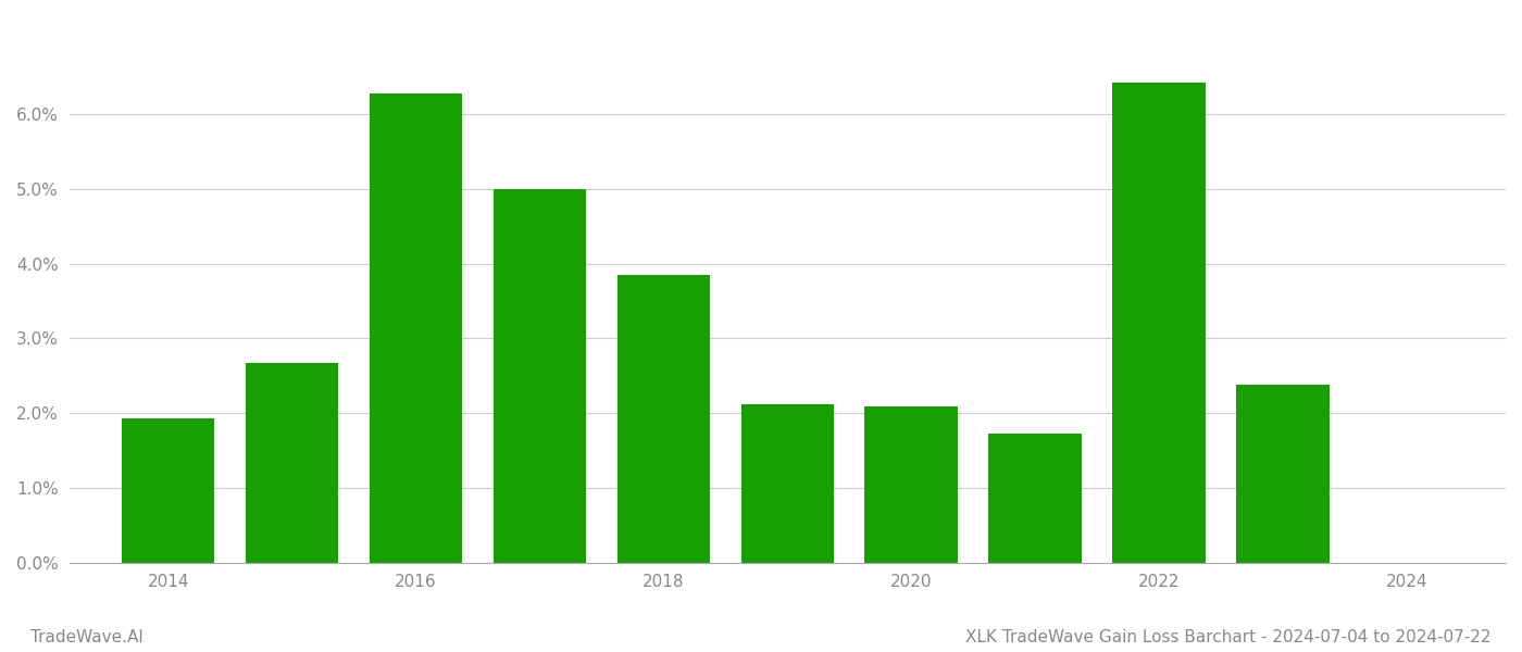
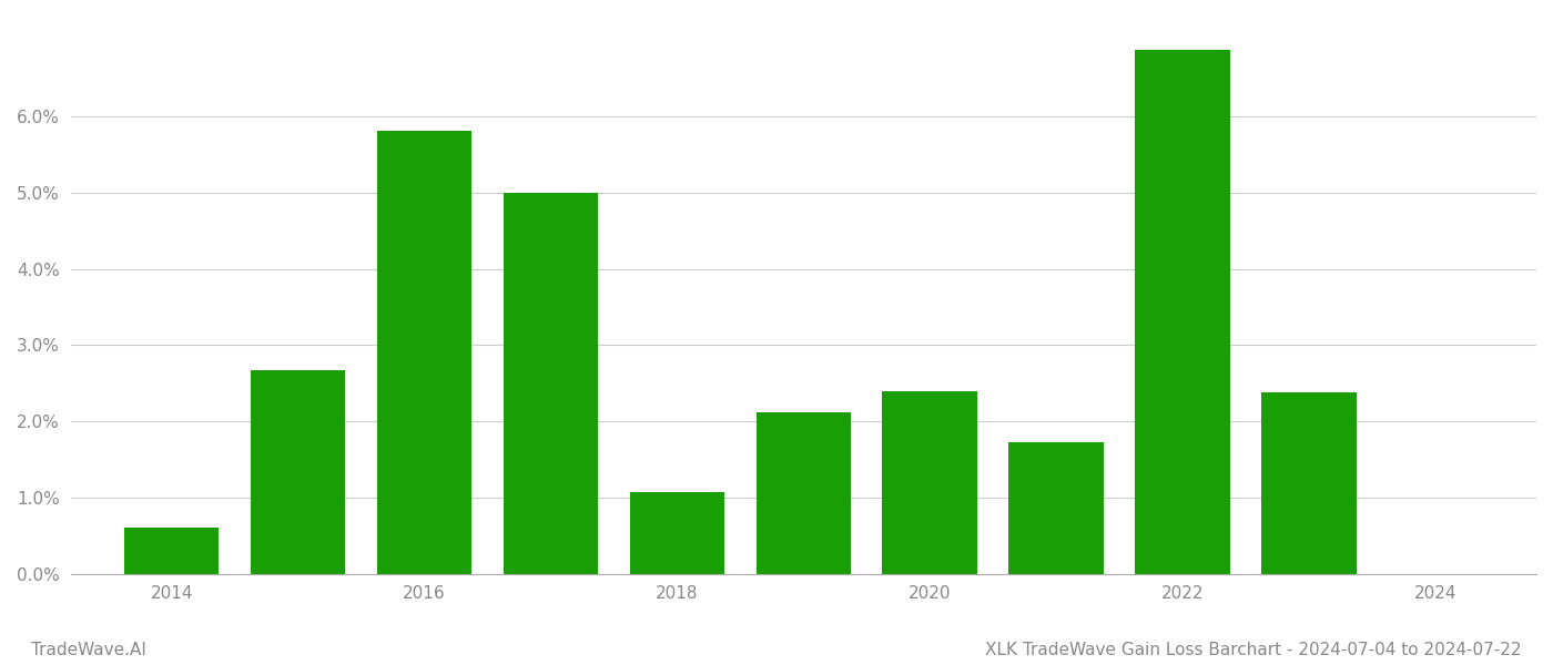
2014: 1.93% -> 0.62%
2016: 6.27% -> 5.80%
2018: 3.85% -> 1.08%
2020: 2.09% -> 2.40%
2022: 6.42% -> 6.86%
